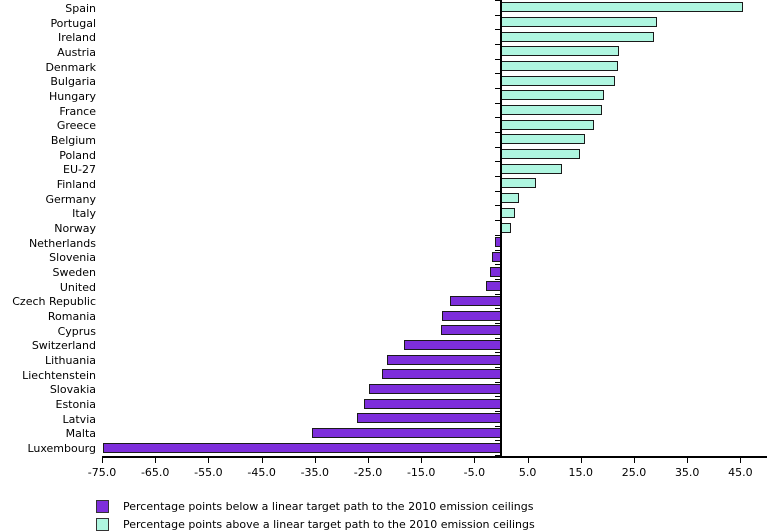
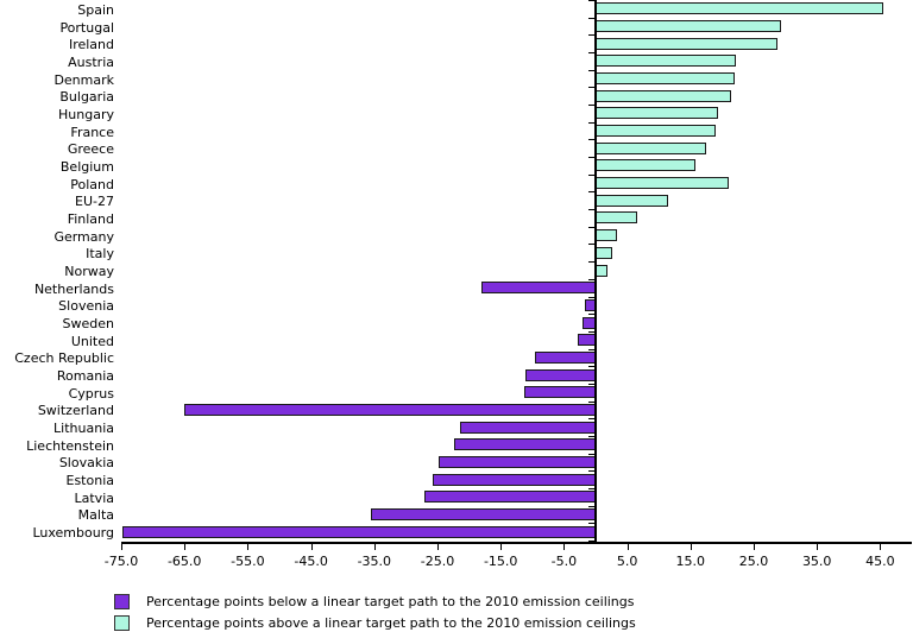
Poland: 15 -> 21
Netherlands: -1 -> -18
Switzerland: -18 -> -65
